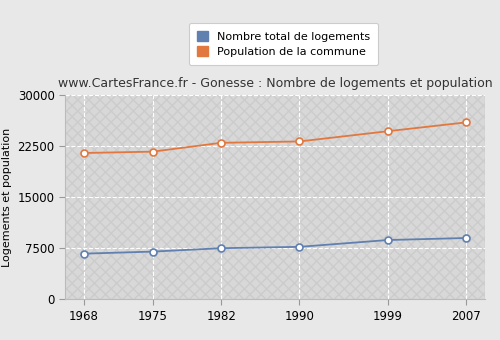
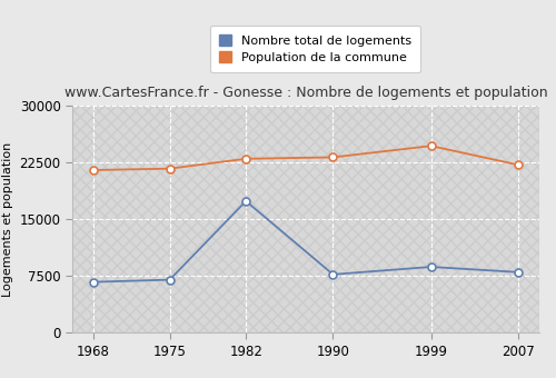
Nombre total de logements/1982: 7500 -> 17400
Nombre total de logements/2007: 9000 -> 8000
Population de la commune/2007: 26000 -> 22200
